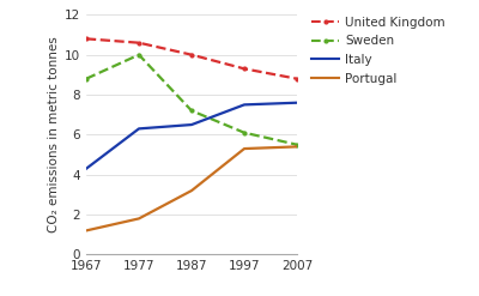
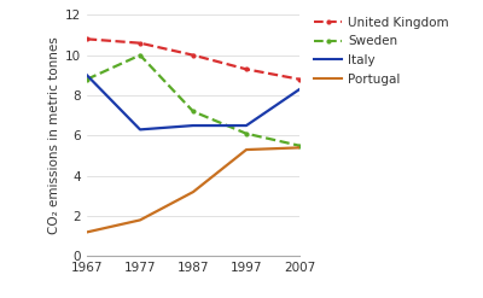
Italy/1967: 4.3 -> 9.0
Italy/1997: 7.5 -> 6.5
Italy/2007: 7.6 -> 8.3
